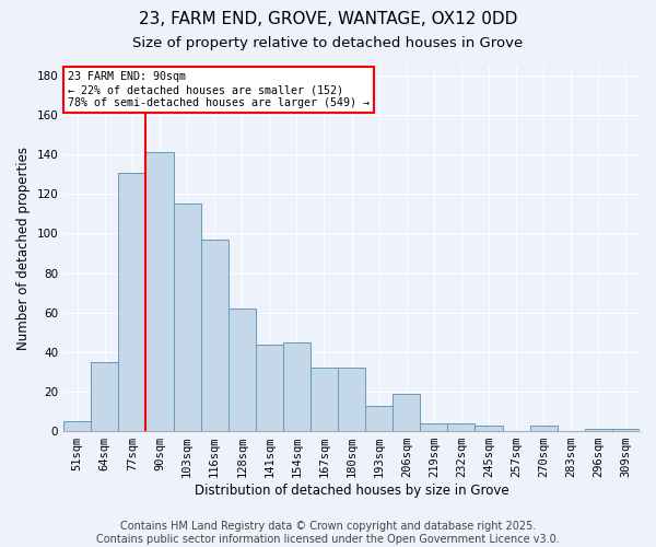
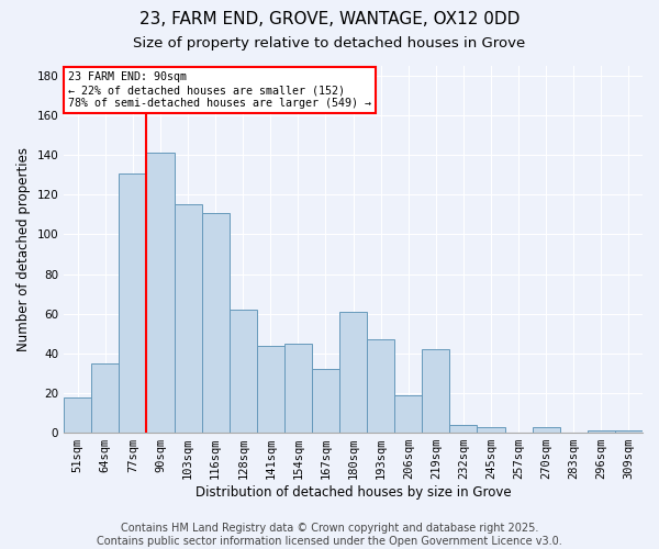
51sqm: 5 -> 18
116sqm: 97 -> 111
180sqm: 32 -> 61
193sqm: 13 -> 47
219sqm: 4 -> 42
